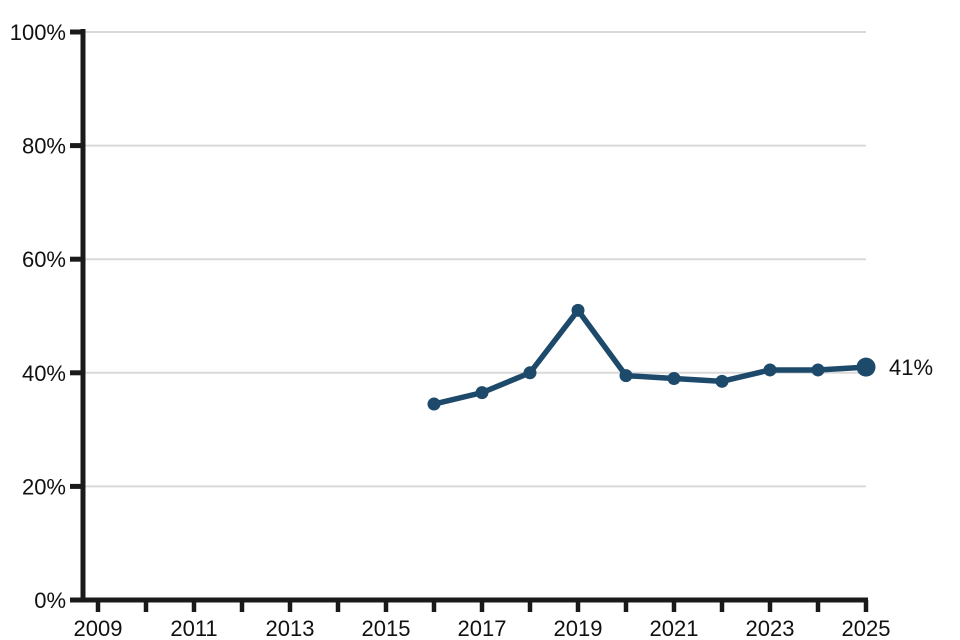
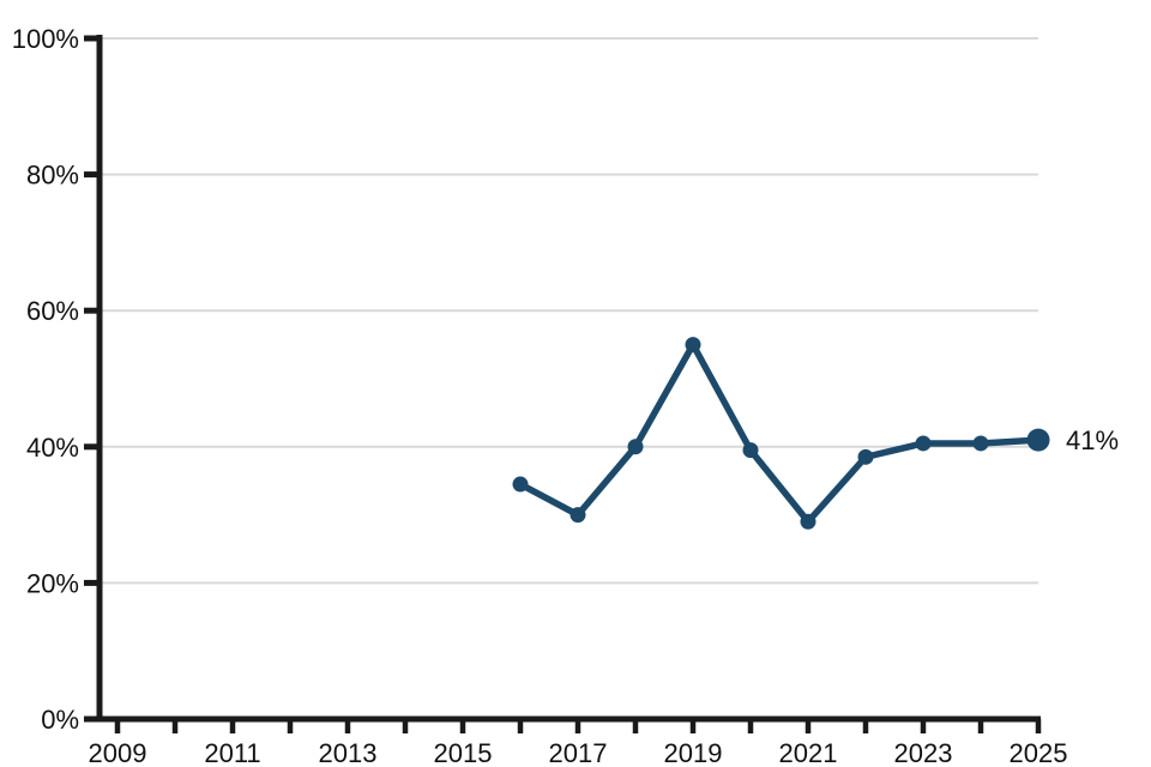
2017: 36% -> 30%
2019: 51% -> 55%
2021: 39% -> 29%
